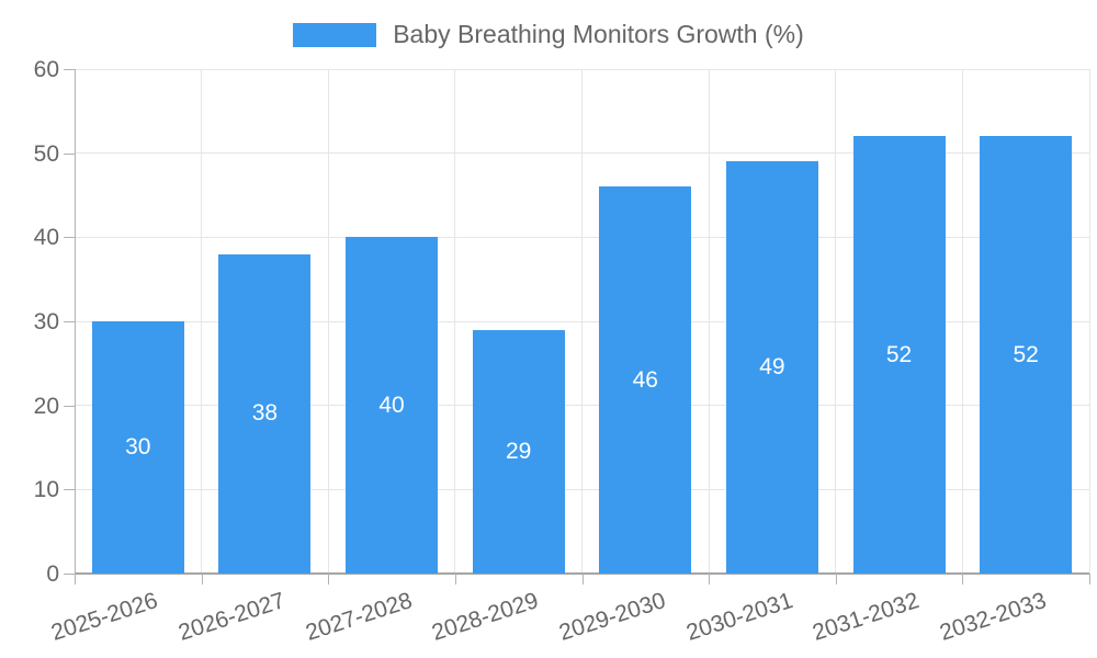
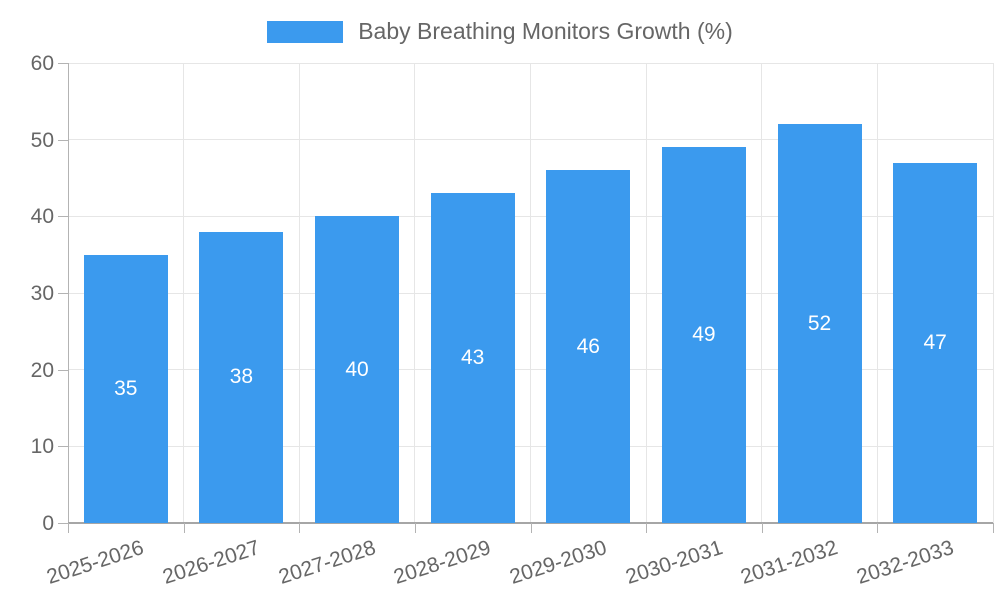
2025-2026: 30 -> 35
2028-2029: 29 -> 43
2032-2033: 52 -> 47
